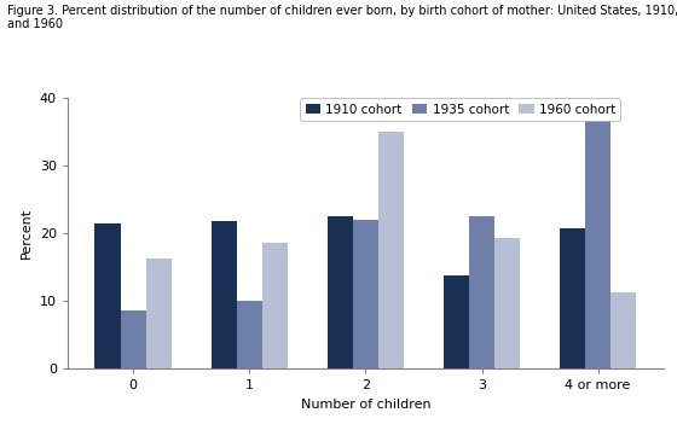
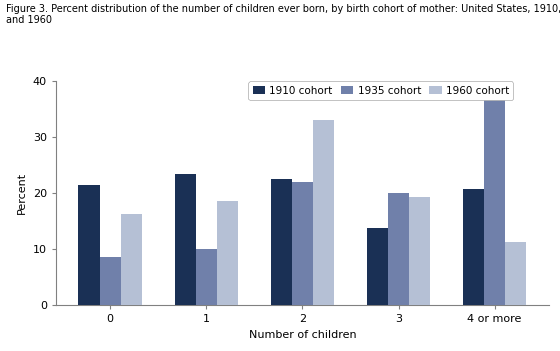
1910 cohort/1: 21.8 -> 23.4
1960 cohort/2: 35.0 -> 33.0
1935 cohort/3: 22.5 -> 20.0
